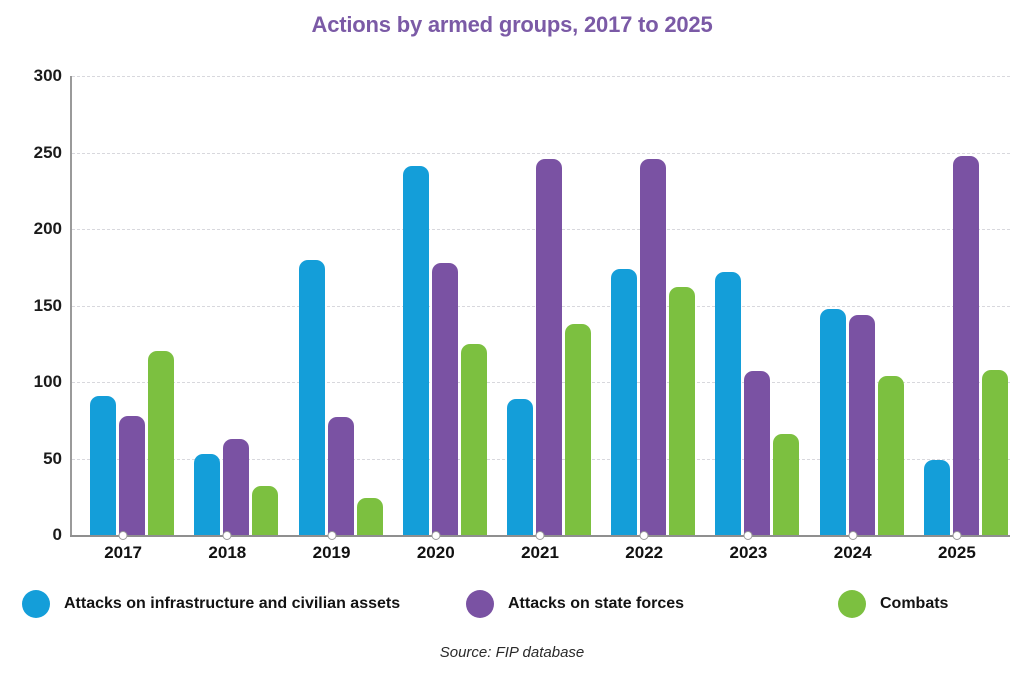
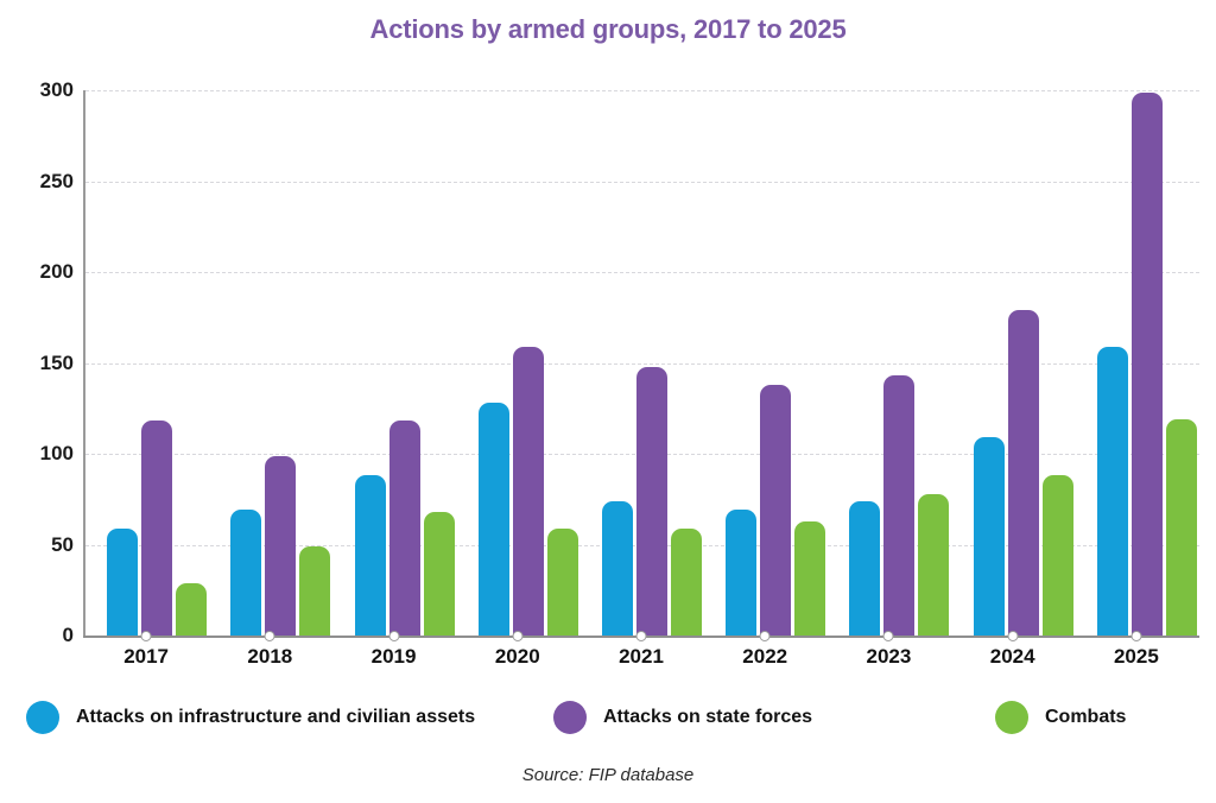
Attacks on infrastructure and civilian assets/2017: 91 -> 59
Attacks on state forces/2017: 78 -> 118
Combats/2017: 120 -> 29
Attacks on infrastructure and civilian assets/2018: 53 -> 69
Attacks on state forces/2018: 63 -> 99
Combats/2018: 32 -> 49
Attacks on infrastructure and civilian assets/2019: 180 -> 88
Attacks on state forces/2019: 77 -> 118
Combats/2019: 24 -> 68
Attacks on infrastructure and civilian assets/2020: 241 -> 128
Attacks on state forces/2020: 178 -> 159
Combats/2020: 125 -> 59
Attacks on infrastructure and civilian assets/2021: 89 -> 74
Attacks on state forces/2021: 246 -> 148
Combats/2021: 138 -> 59
Attacks on infrastructure and civilian assets/2022: 174 -> 69
Attacks on state forces/2022: 246 -> 138
Combats/2022: 162 -> 63
Attacks on infrastructure and civilian assets/2023: 172 -> 74
Attacks on state forces/2023: 107 -> 143
Combats/2023: 66 -> 78
Attacks on infrastructure and civilian assets/2024: 148 -> 109
Attacks on state forces/2024: 144 -> 179
Combats/2024: 104 -> 88
Attacks on infrastructure and civilian assets/2025: 49 -> 159
Attacks on state forces/2025: 248 -> 299
Combats/2025: 108 -> 119
